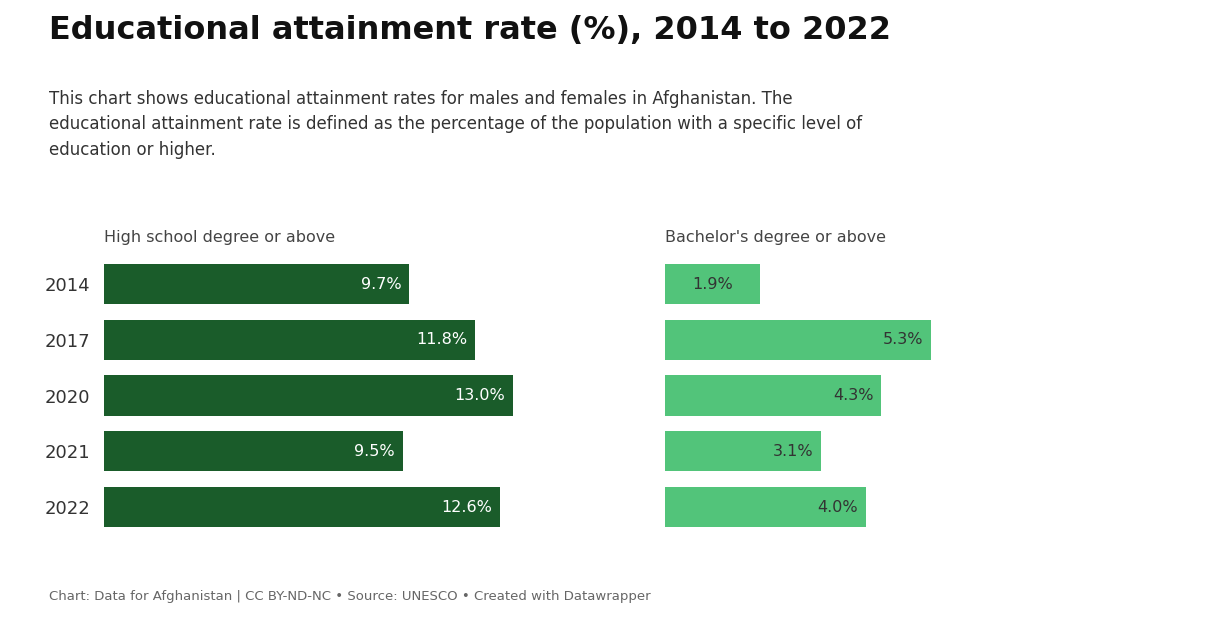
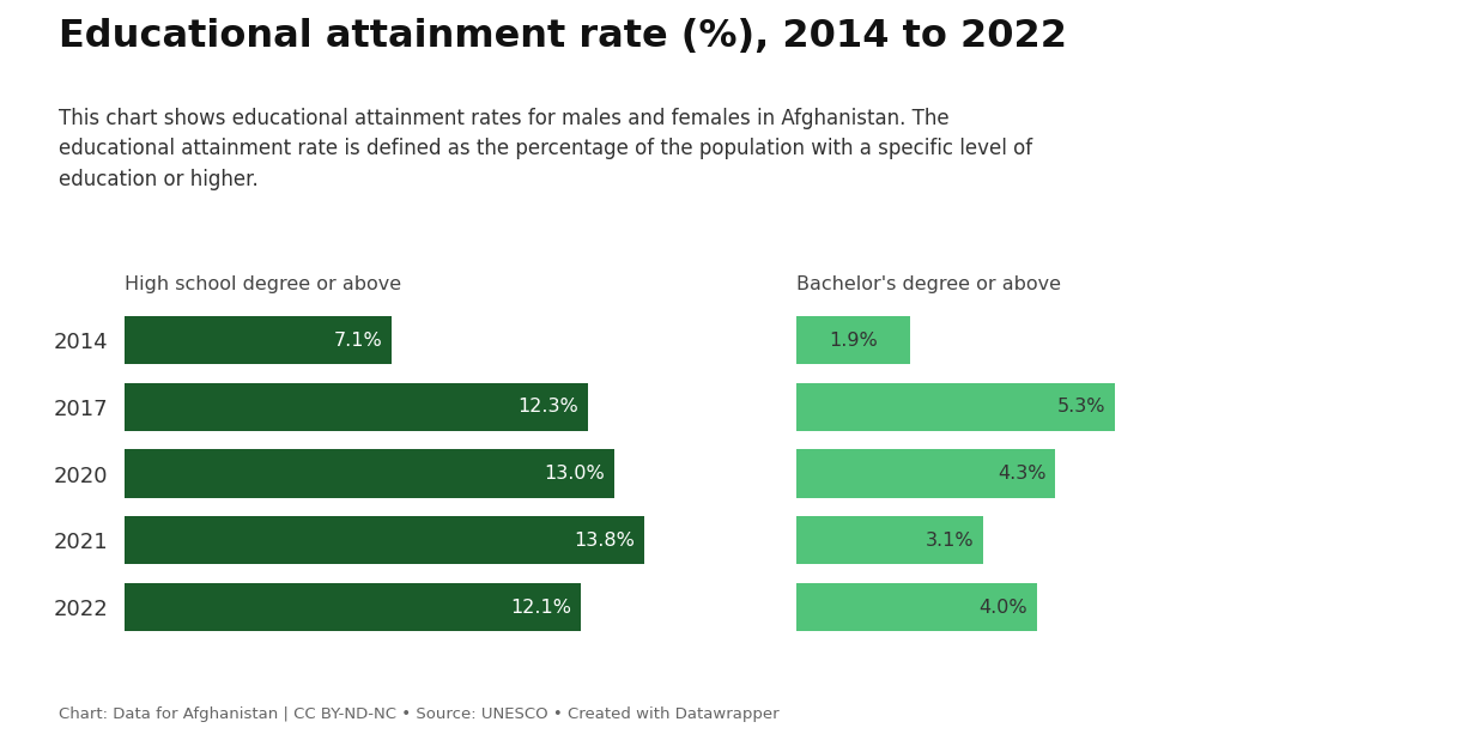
High school degree or above/2014: 9.7% -> 7.1%
High school degree or above/2017: 11.8% -> 12.3%
High school degree or above/2021: 9.5% -> 13.8%
High school degree or above/2022: 12.6% -> 12.1%
